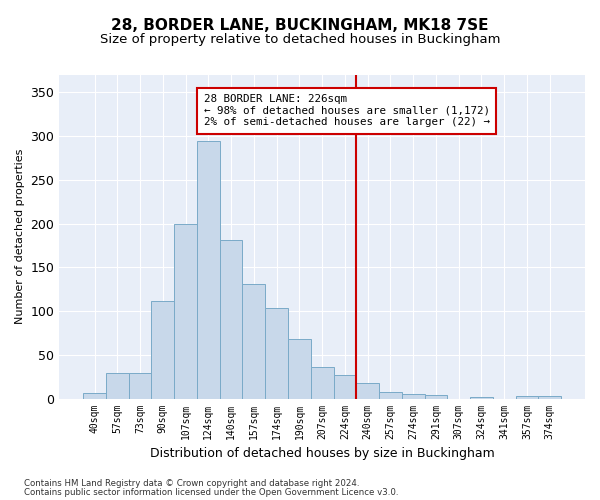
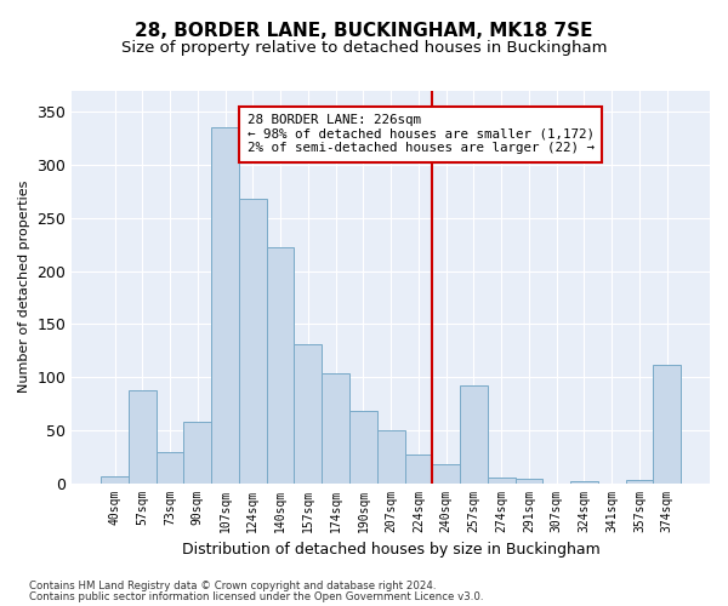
57sqm: 29 -> 88
90sqm: 111 -> 58
107sqm: 200 -> 336
124sqm: 295 -> 268
140sqm: 181 -> 222
207sqm: 36 -> 50
257sqm: 8 -> 92
374sqm: 3 -> 112
